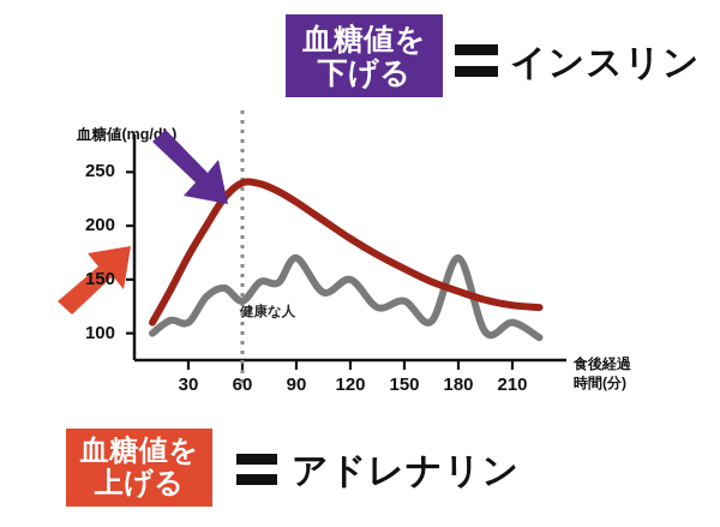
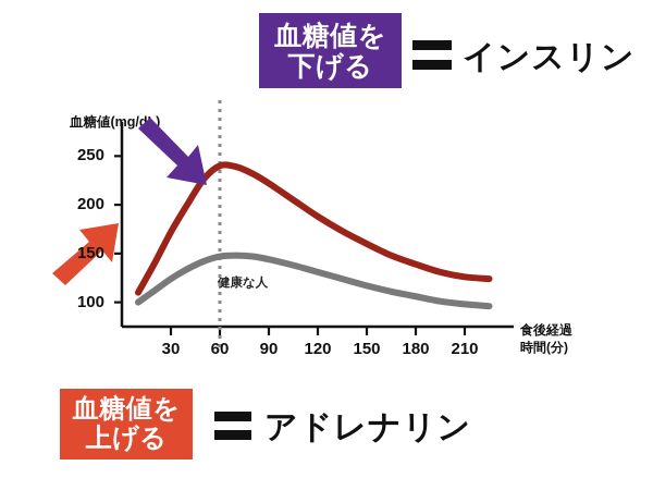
健康な人/30: 110 -> 120
健康な人/60: 130 -> 150
健康な人/90: 170 -> 140
健康な人/120: 150 -> 130
健康な人/150: 130 -> 120
健康な人/180: 170 -> 110
健康な人/210: 110 -> 100
